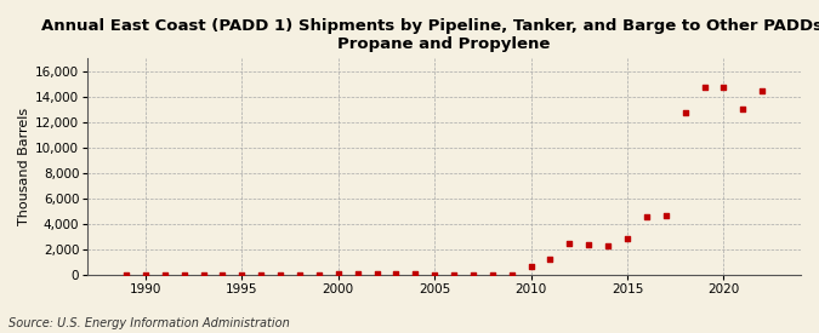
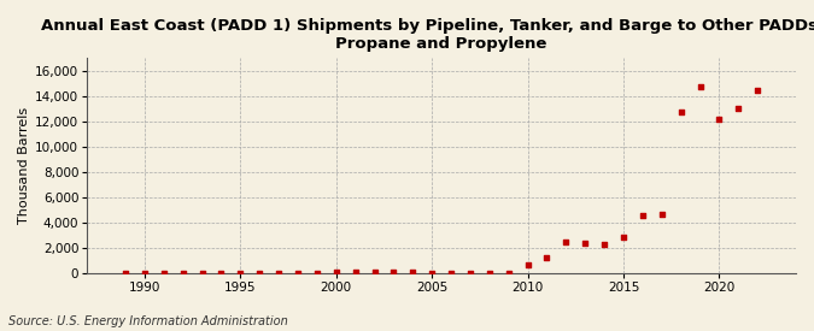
2020: 14,700 -> 12,200
